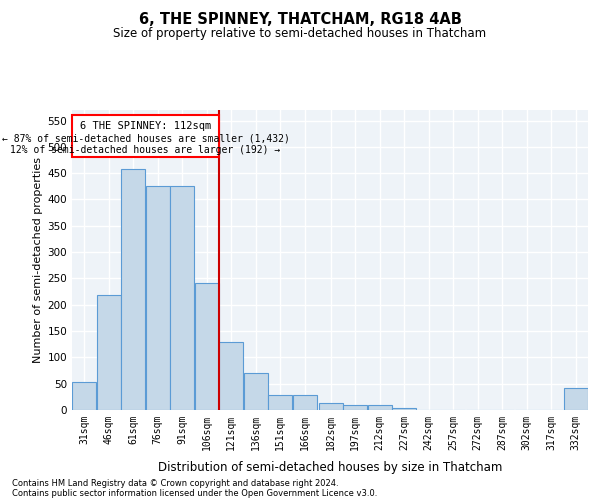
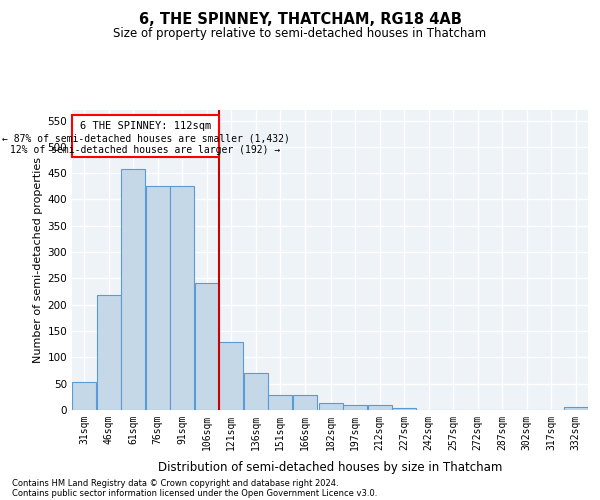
332sqm: 42 -> 5
